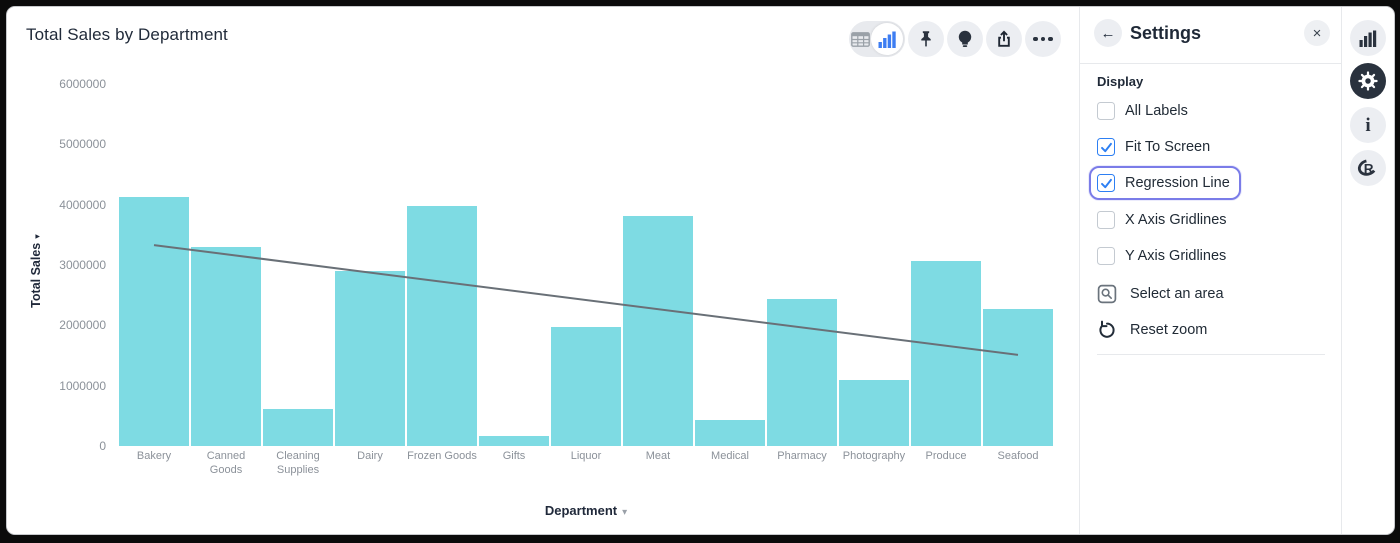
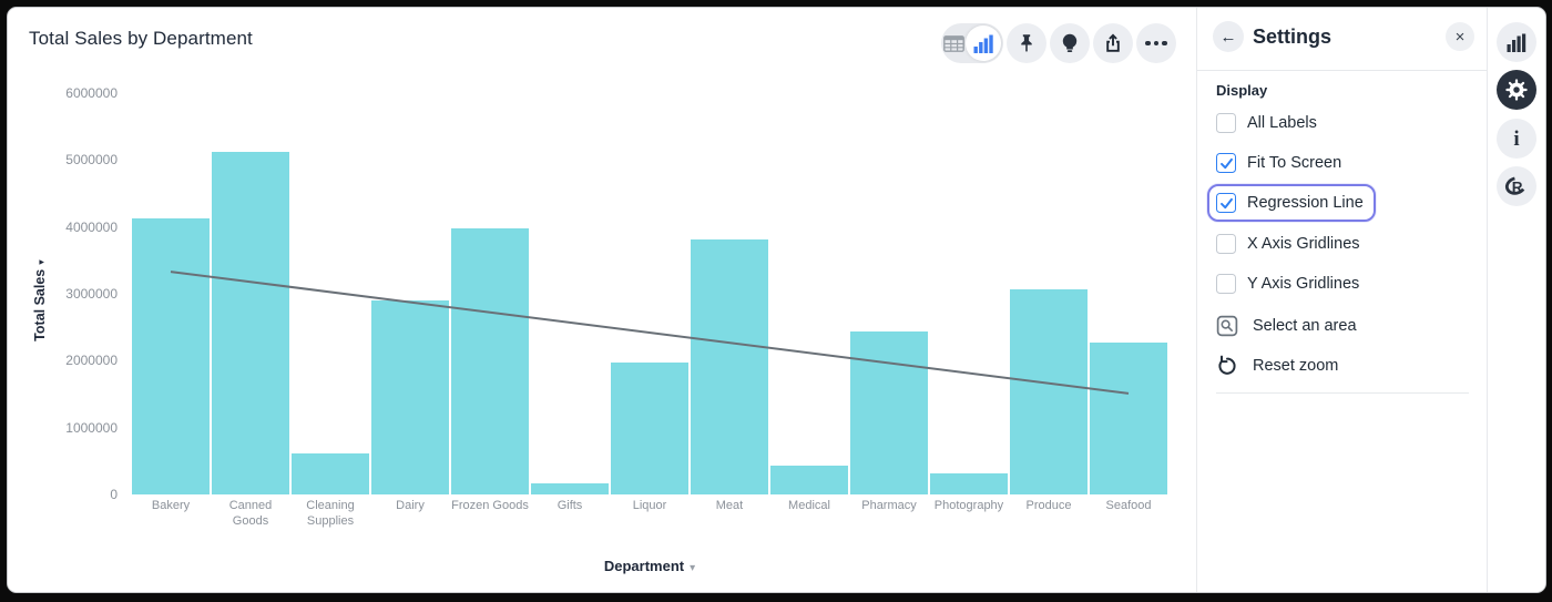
Canned Goods: 3300000 -> 5100000
Photography: 1100000 -> 300000
